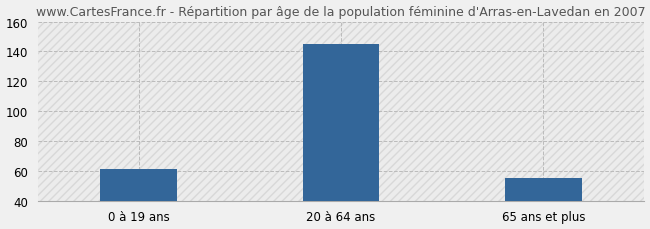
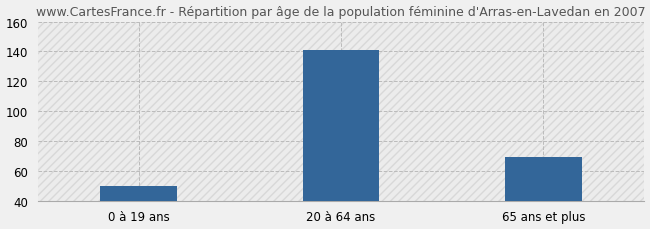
0 à 19 ans: 61 -> 50
20 à 64 ans: 145 -> 141
65 ans et plus: 55 -> 69
